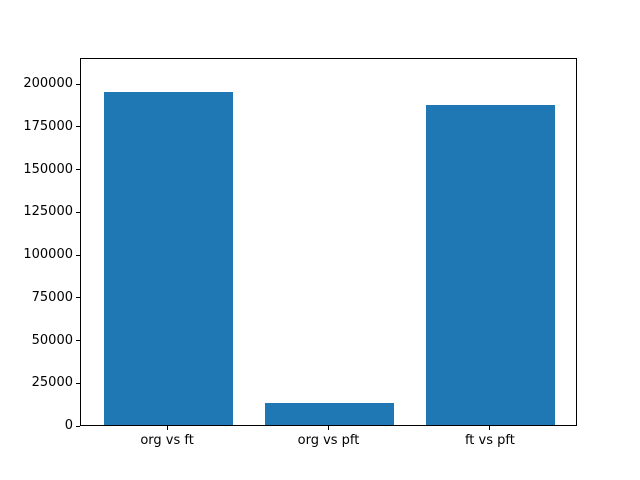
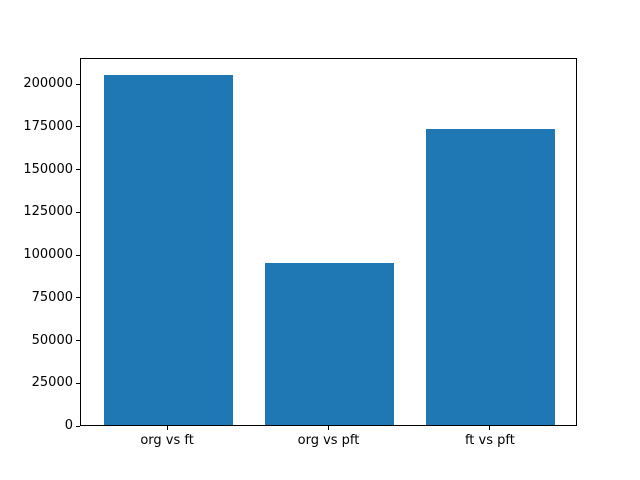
org vs ft: 195000 -> 205000
org vs pft: 13000 -> 95000
ft vs pft: 187000 -> 173000
